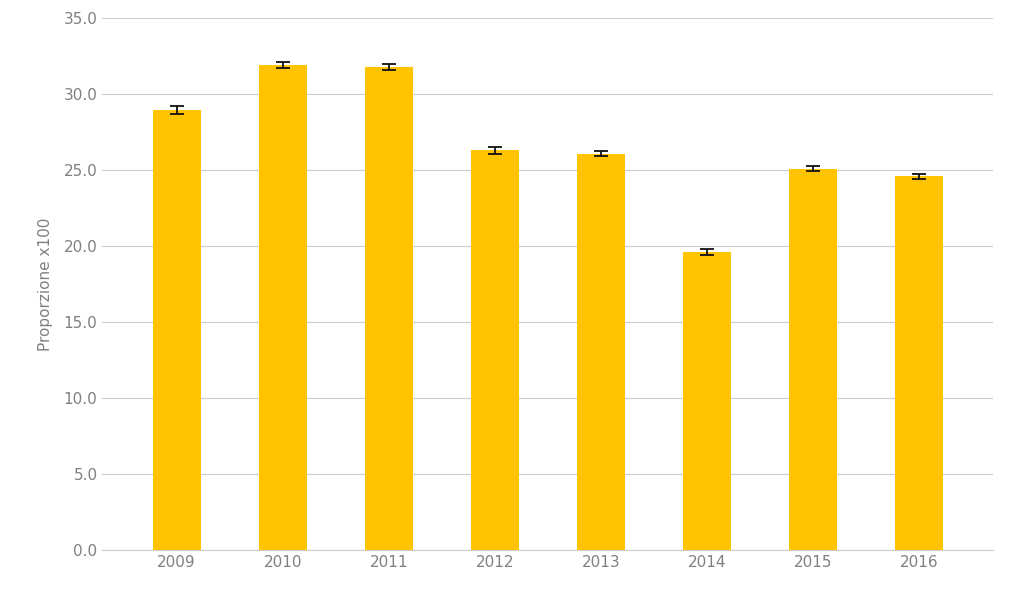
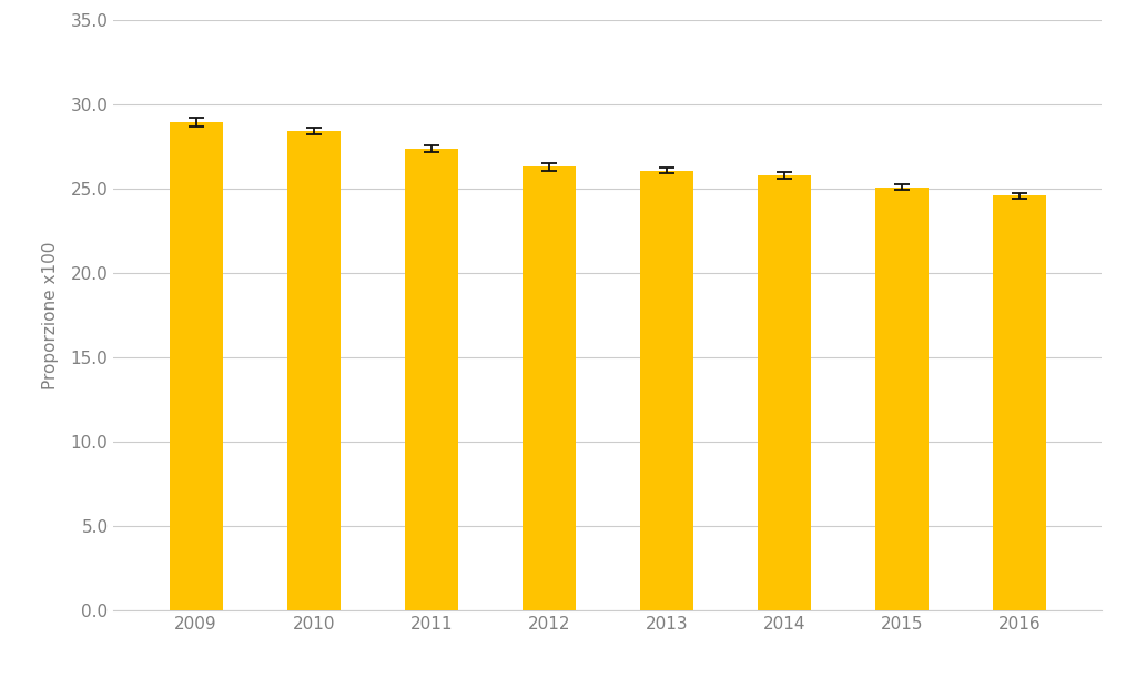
2010: 31.9 -> 28.4
2011: 31.8 -> 27.4
2014: 19.6 -> 25.8
